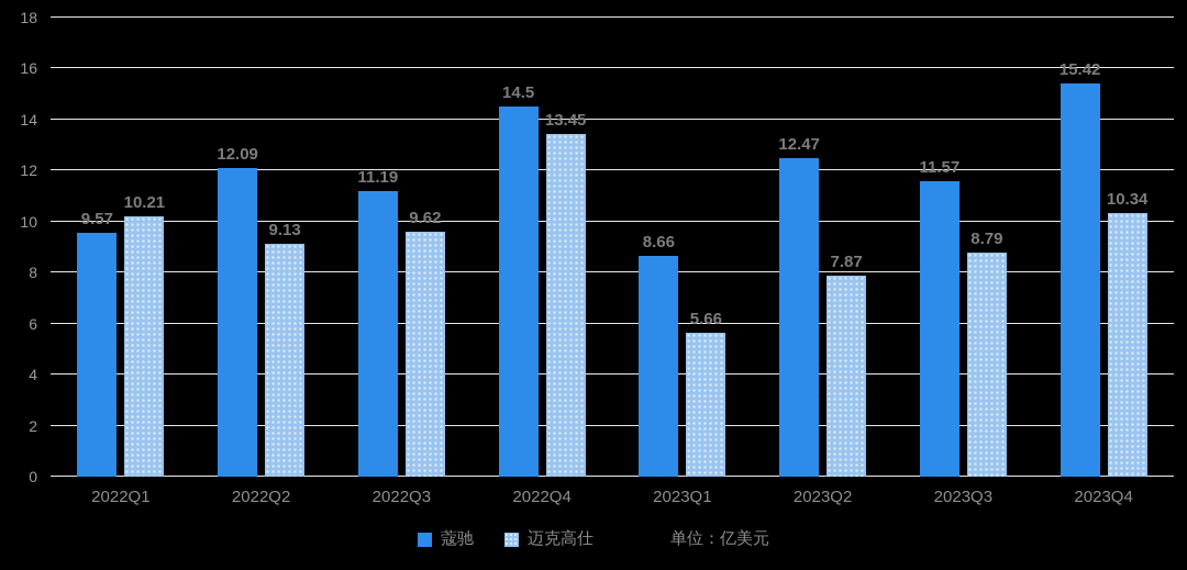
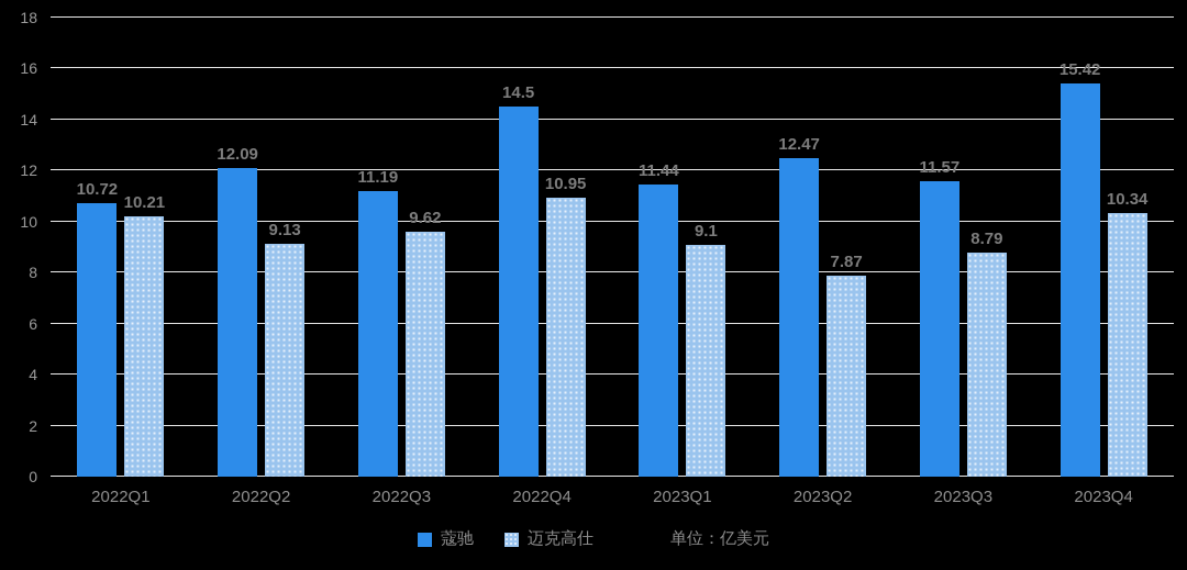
蔻驰/2022Q1: 9.57 -> 10.72
迈克高仕/2022Q4: 13.45 -> 10.95
蔻驰/2023Q1: 8.66 -> 11.44
迈克高仕/2023Q1: 5.66 -> 9.1
